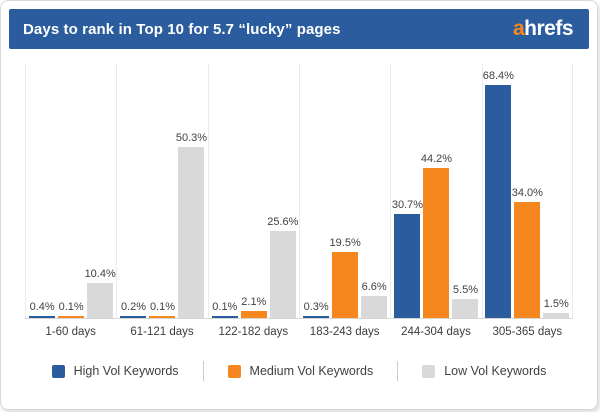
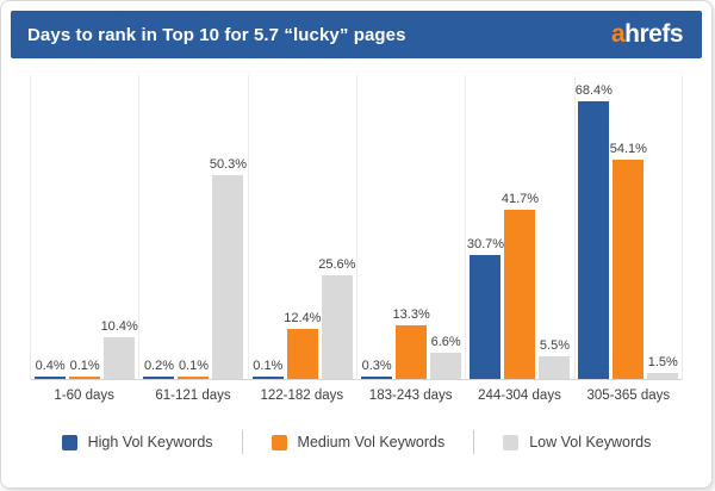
Medium Vol Keywords/122-182 days: 2.1% -> 12.4%
Medium Vol Keywords/183-243 days: 19.5% -> 13.3%
Medium Vol Keywords/244-304 days: 44.2% -> 41.7%
Medium Vol Keywords/305-365 days: 34.0% -> 54.1%
